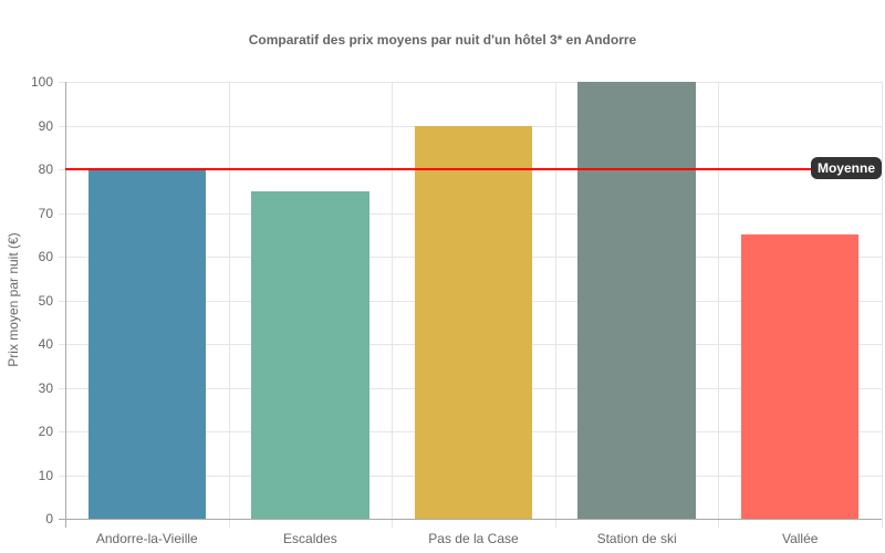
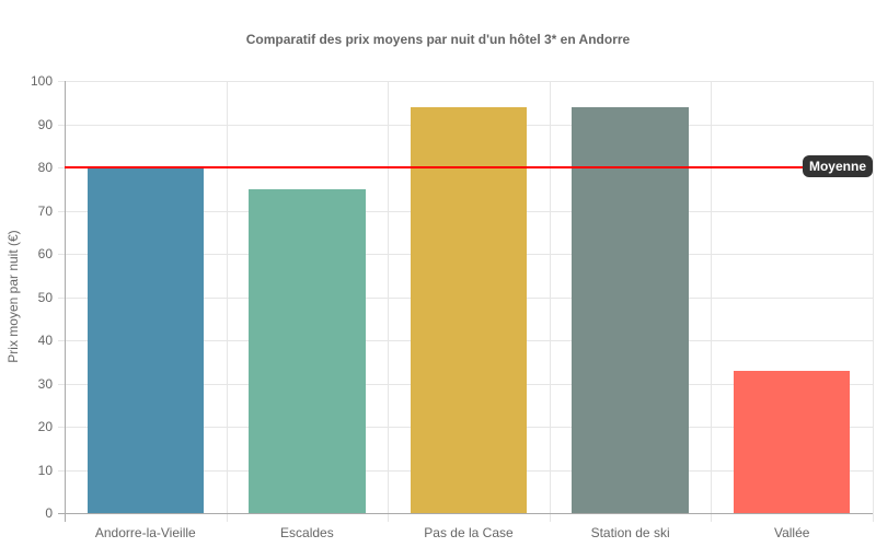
Pas de la Case: 90 -> 94
Station de ski: 100 -> 94
Vallée: 65 -> 33
